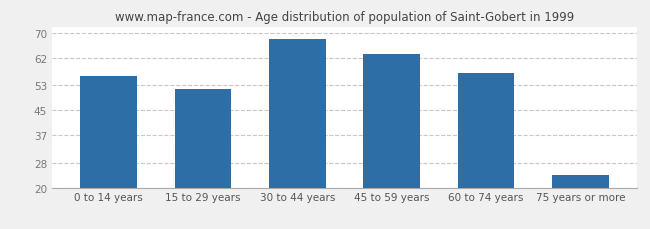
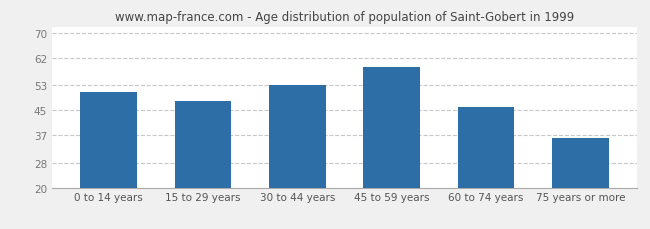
0 to 14 years: 56 -> 51
15 to 29 years: 52 -> 48
30 to 44 years: 68 -> 53
45 to 59 years: 63 -> 59
60 to 74 years: 57 -> 46
75 years or more: 24 -> 36
